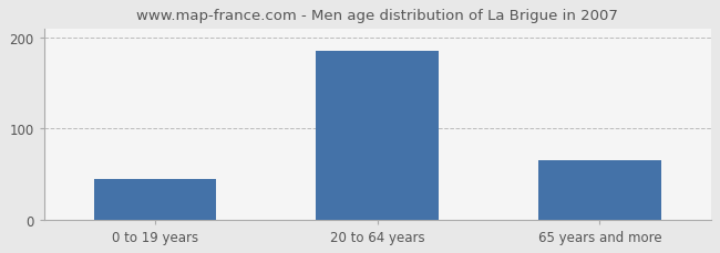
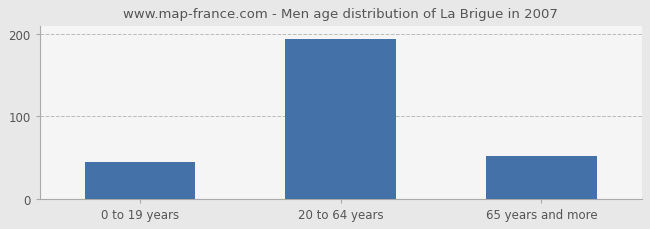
20 to 64 years: 185 -> 194
65 years and more: 65 -> 52
